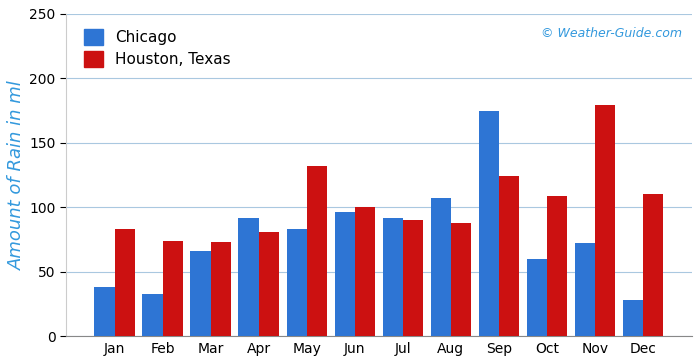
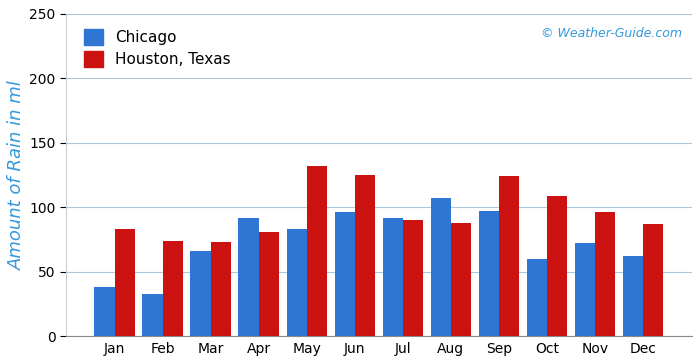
Houston, Texas/Jun: 100 -> 125
Chicago/Sep: 175 -> 97
Houston, Texas/Nov: 179 -> 96
Chicago/Dec: 28 -> 62
Houston, Texas/Dec: 110 -> 87
